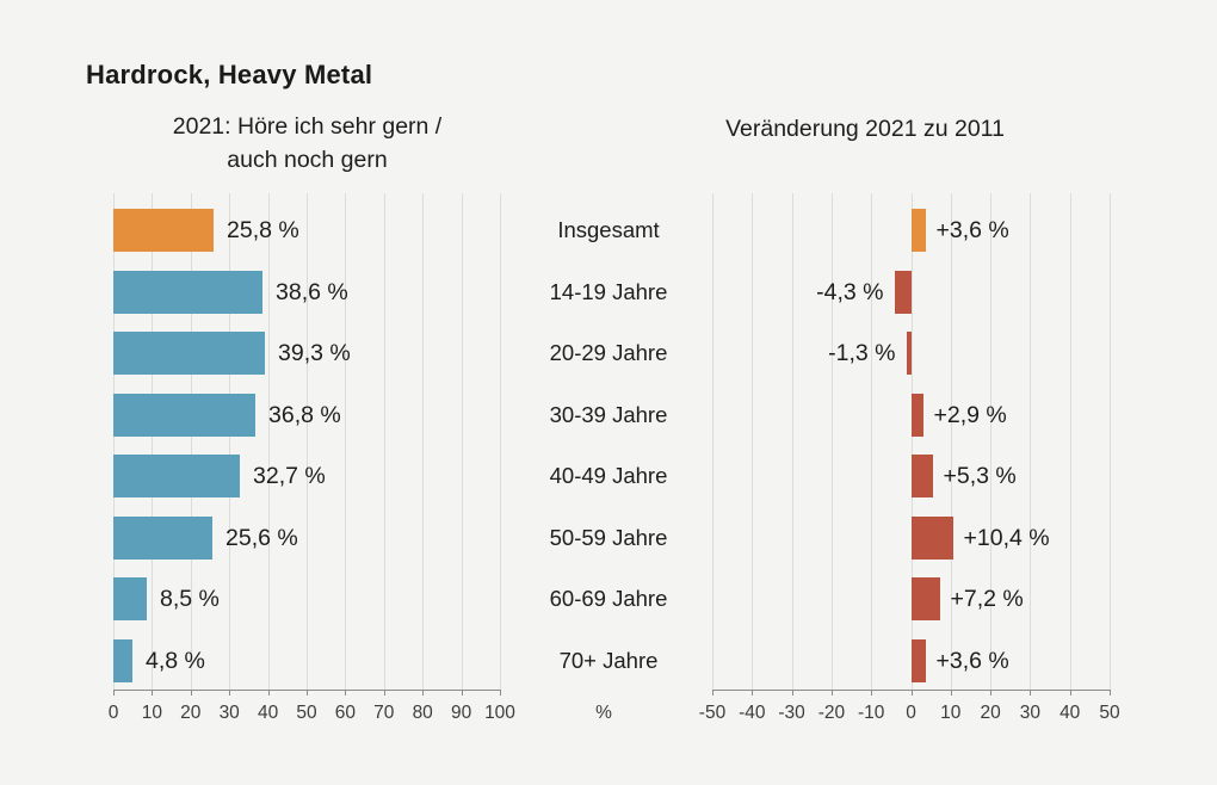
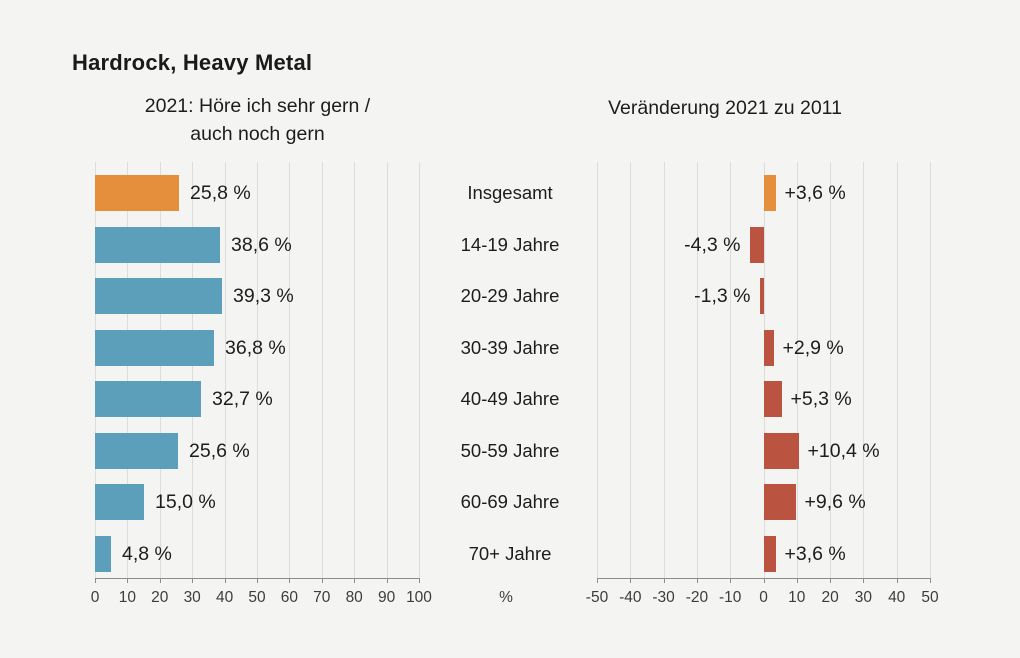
2021: Höre ich sehr gern / auch noch gern/60-69 Jahre: 8,5 -> 15,0
Veränderung 2021 zu 2011/60-69 Jahre: +7,2 -> +9,6
